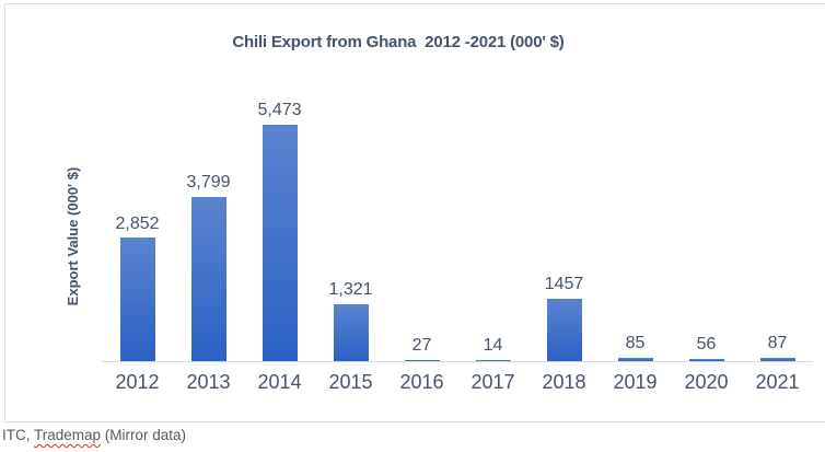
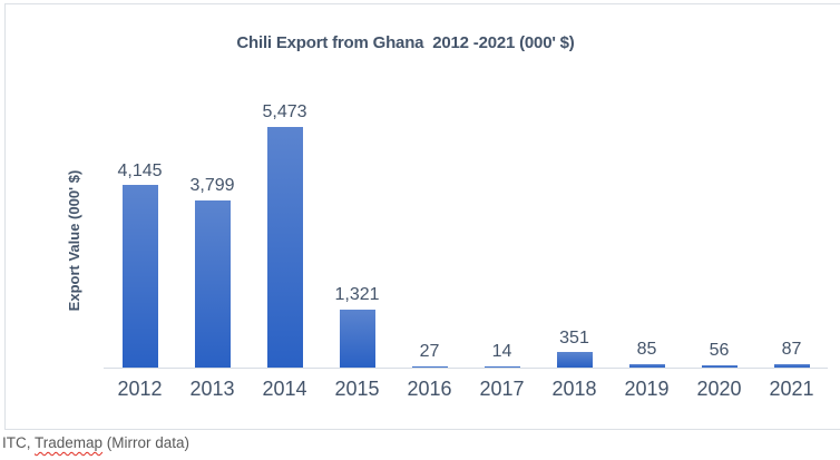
2012: 2,852 -> 4,145
2018: 1457 -> 351
